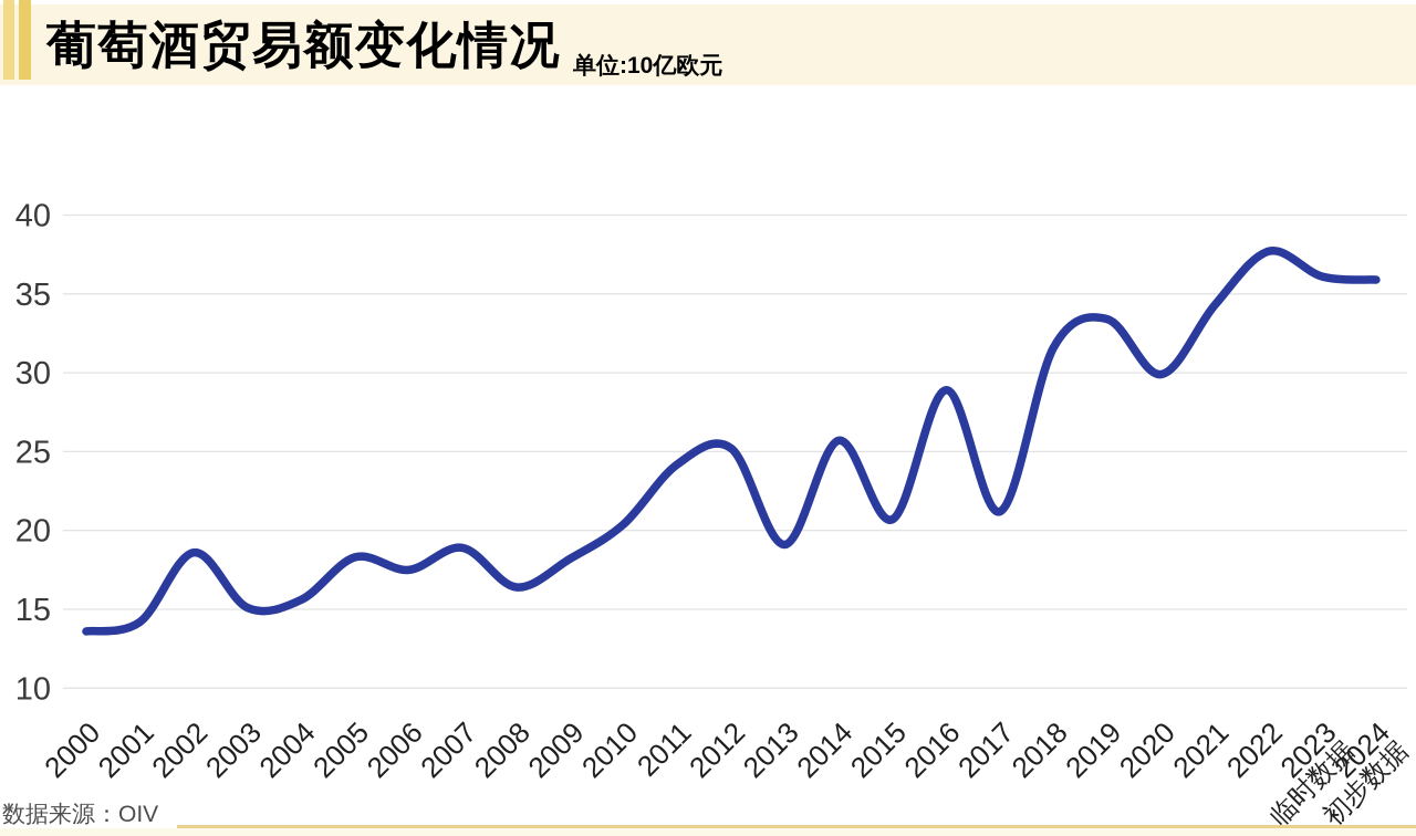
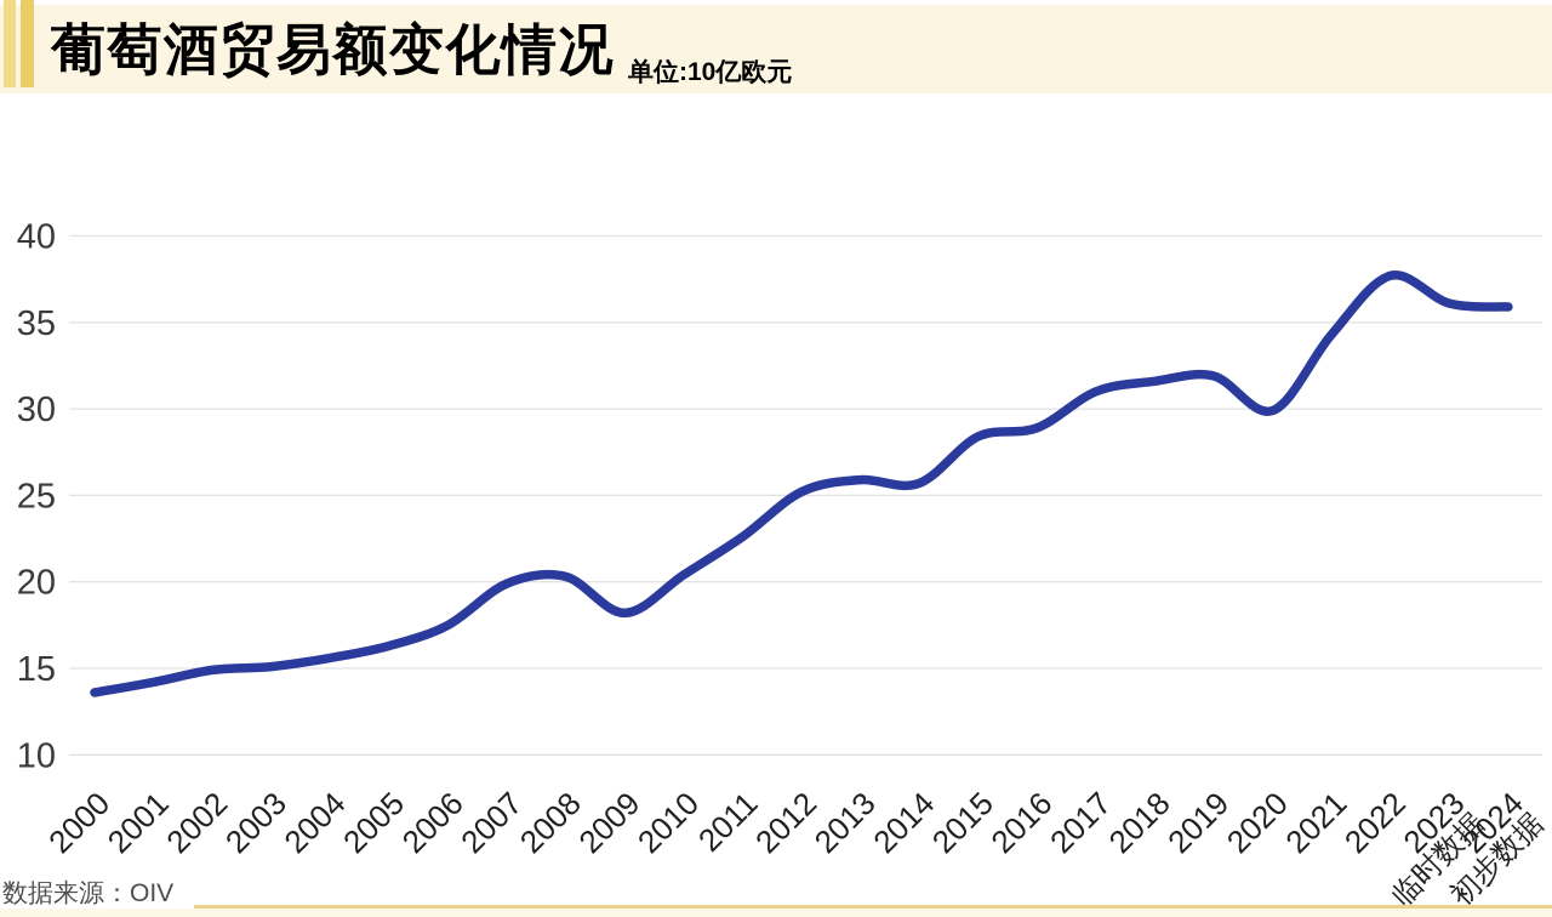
2002: 18.6 -> 14.9
2005: 18.3 -> 16.3
2007: 18.9 -> 19.9
2008: 16.4 -> 20.3
2011: 24.2 -> 22.6
2013: 19.1 -> 25.9
2015: 20.7 -> 28.4
2017: 21.2 -> 31.0
2019: 33.4 -> 31.9
